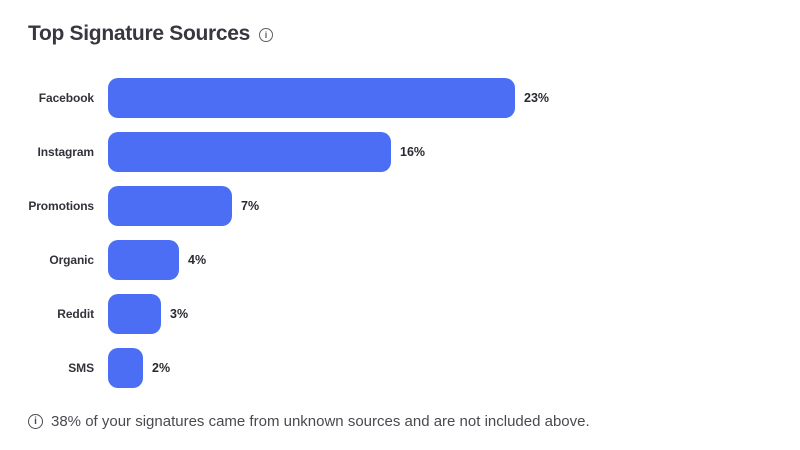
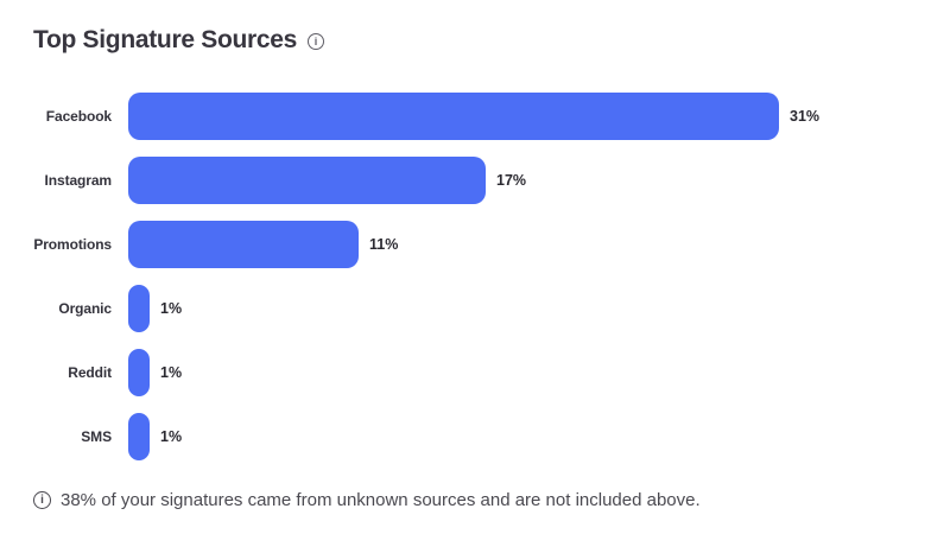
Facebook: 23% -> 31%
Instagram: 16% -> 17%
Promotions: 7% -> 11%
Organic: 4% -> 1%
Reddit: 3% -> 1%
SMS: 2% -> 1%
